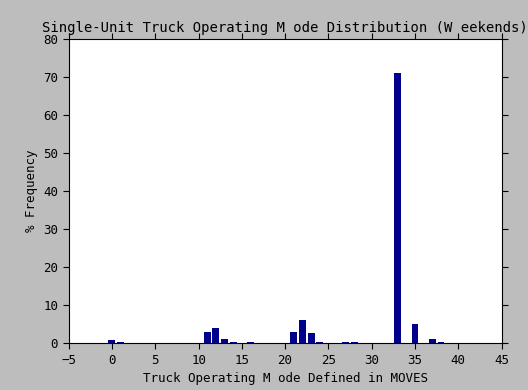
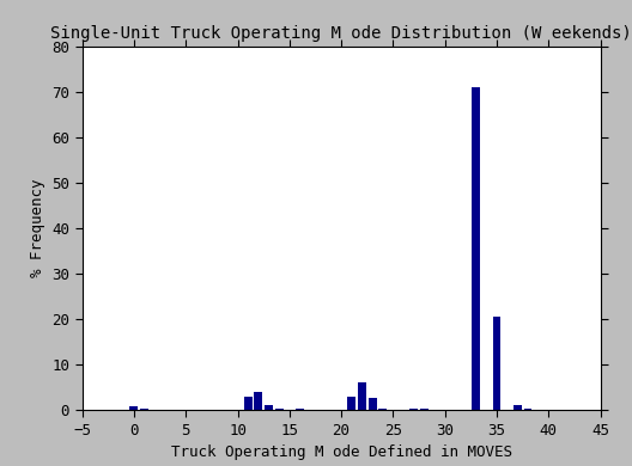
35: 5.0 -> 20.5
